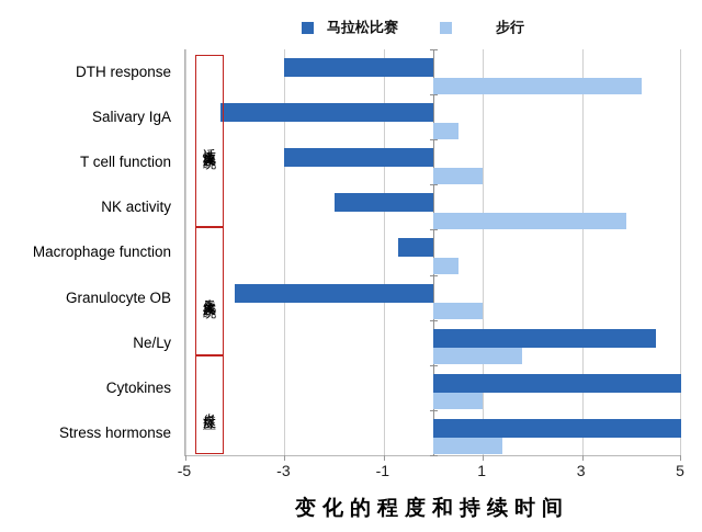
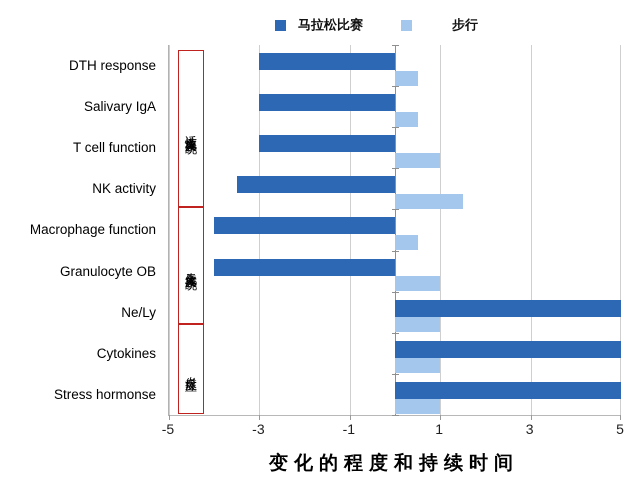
步行/DTH response: 4.2 -> 0.5
马拉松比赛/Salivary IgA: -4.3 -> -3.0
马拉松比赛/NK activity: -2.0 -> -3.5
步行/NK activity: 3.9 -> 1.5
马拉松比赛/Macrophage function: -0.7 -> -4.0
马拉松比赛/Ne/Ly: 4.5 -> 5.0
步行/Ne/Ly: 1.8 -> 1.0
步行/Stress hormonse: 1.4 -> 1.0
